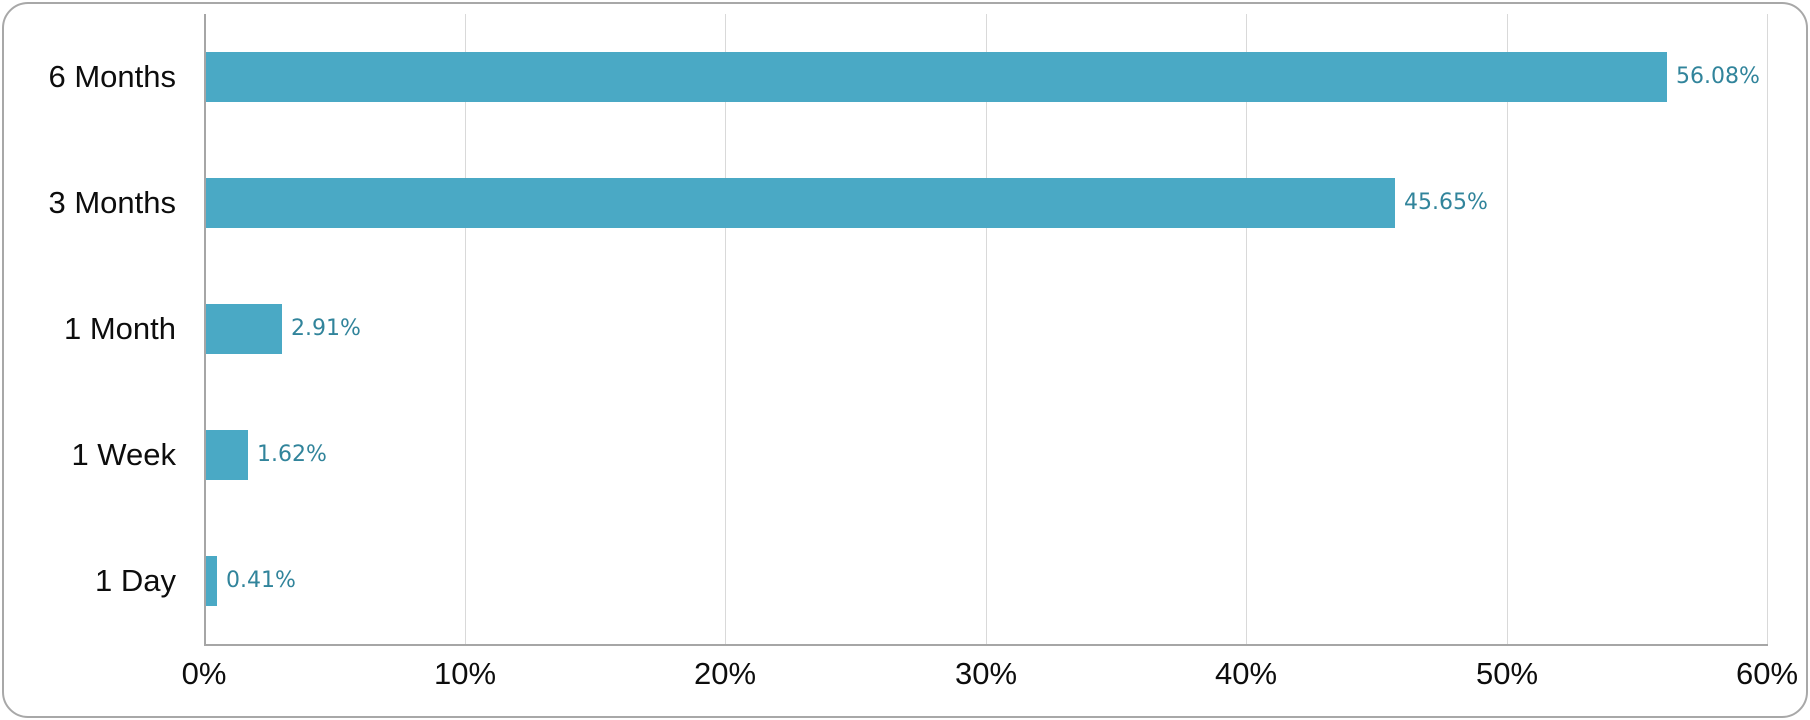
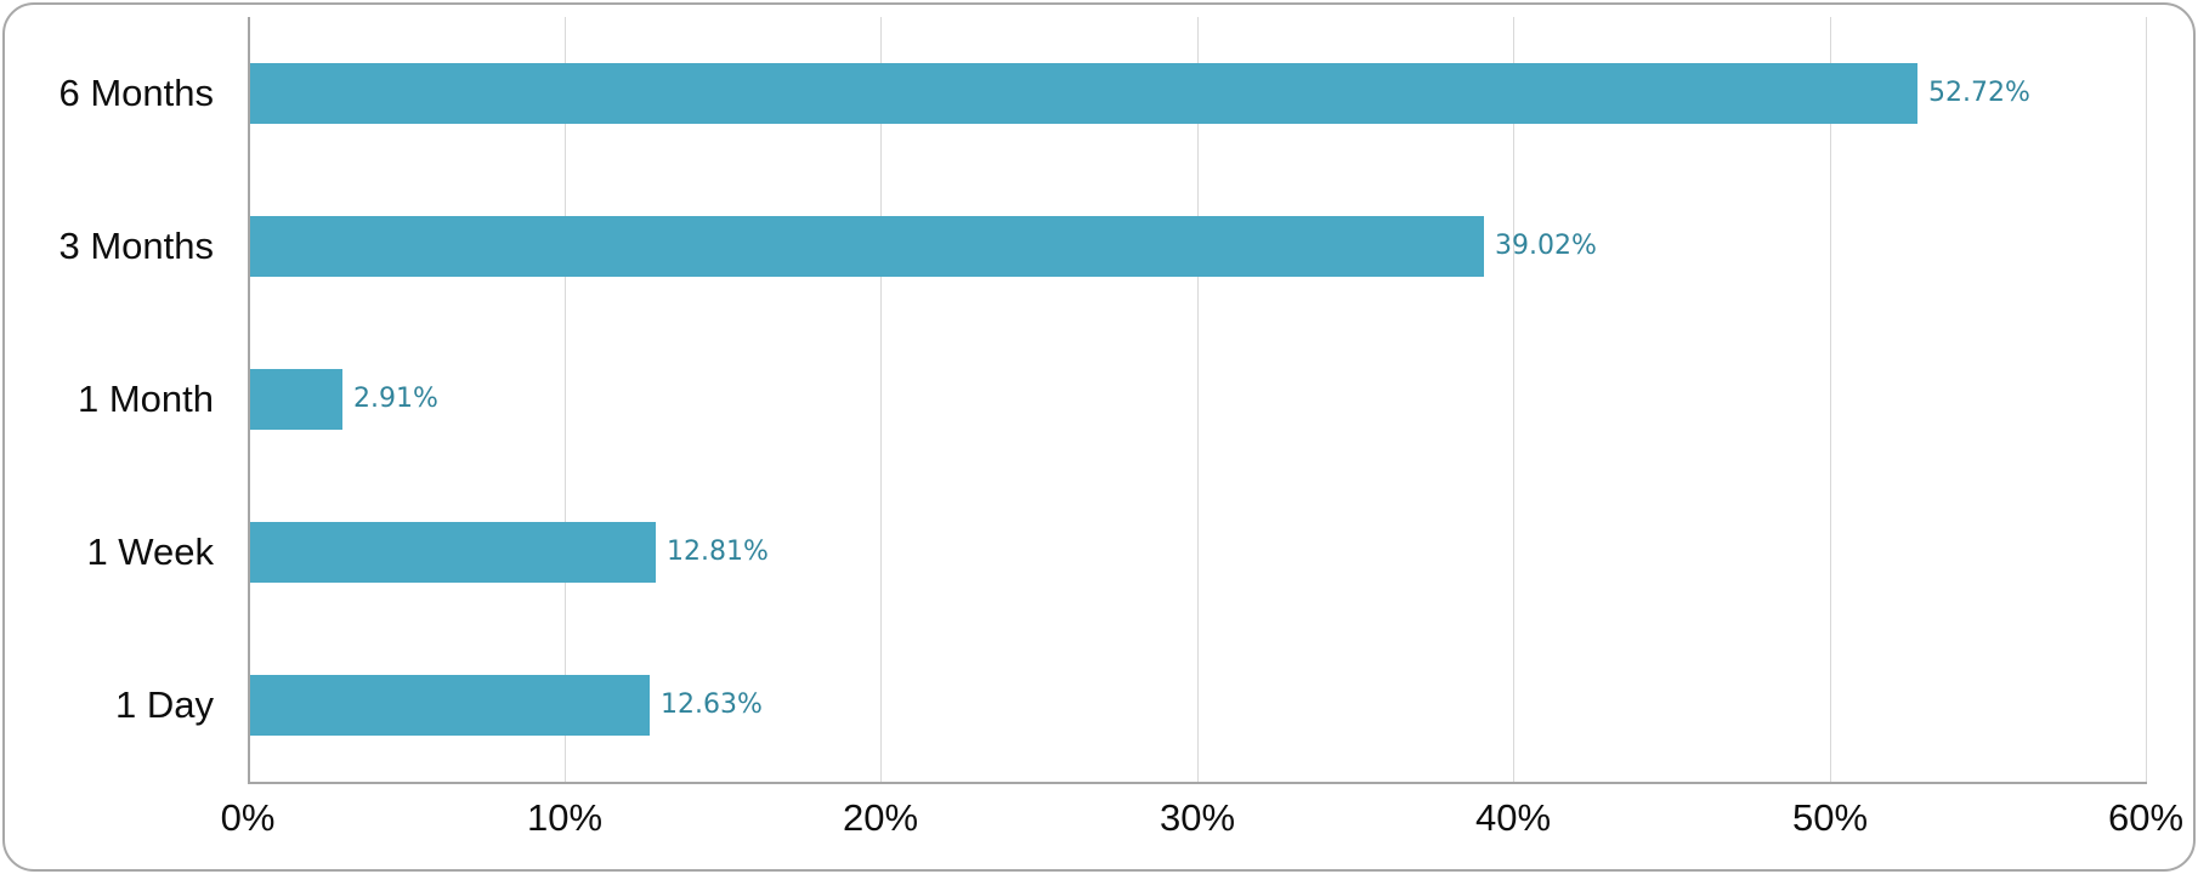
6 Months: 56.08% -> 52.72%
3 Months: 45.65% -> 39.02%
1 Week: 1.62% -> 12.81%
1 Day: 0.41% -> 12.63%
